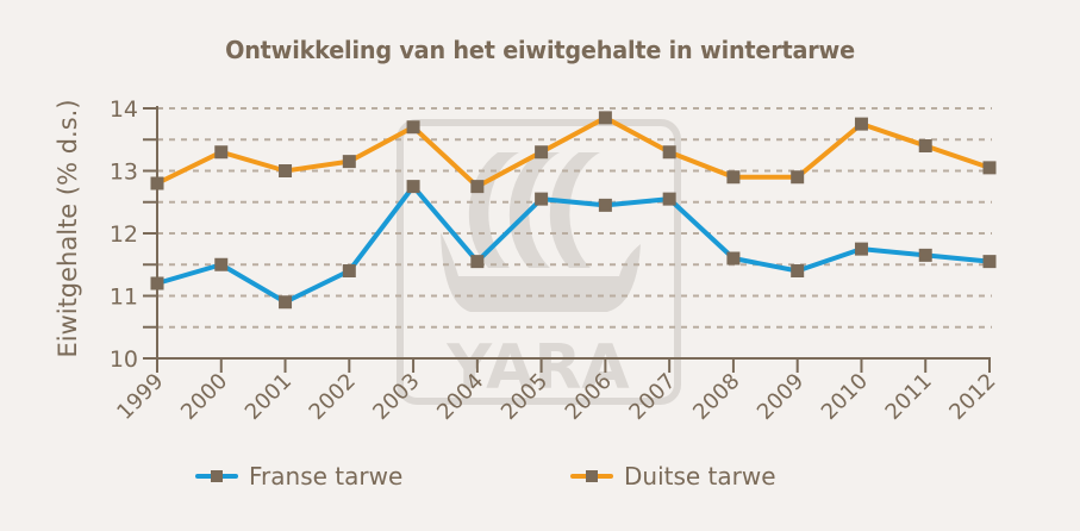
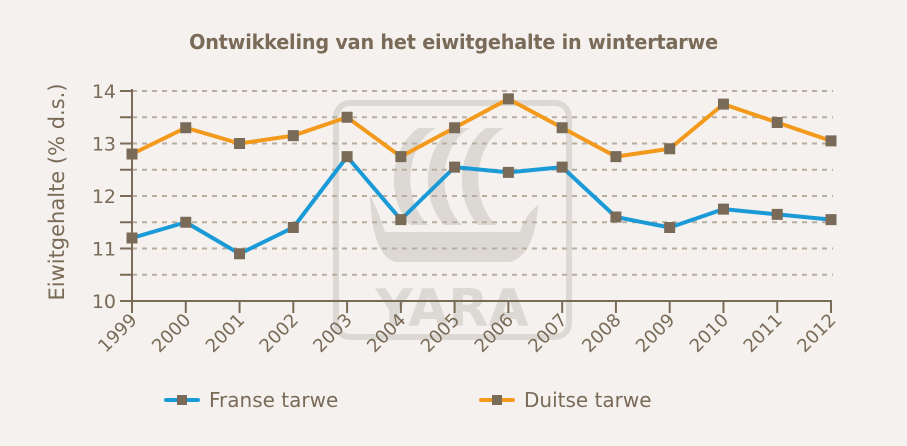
Duitse tarwe/2003: 13.7 -> 13.5
Duitse tarwe/2008: 12.9 -> 12.8
